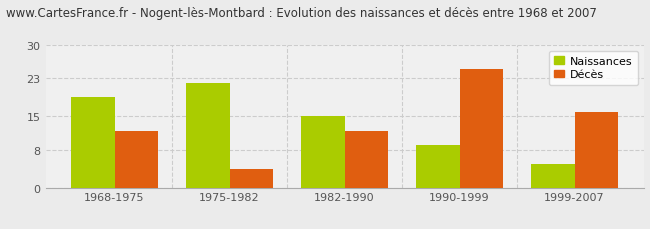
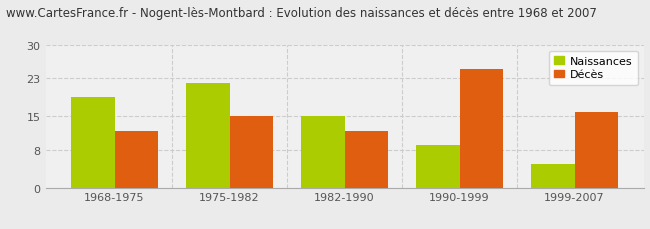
Décès/1975-1982: 4 -> 15
